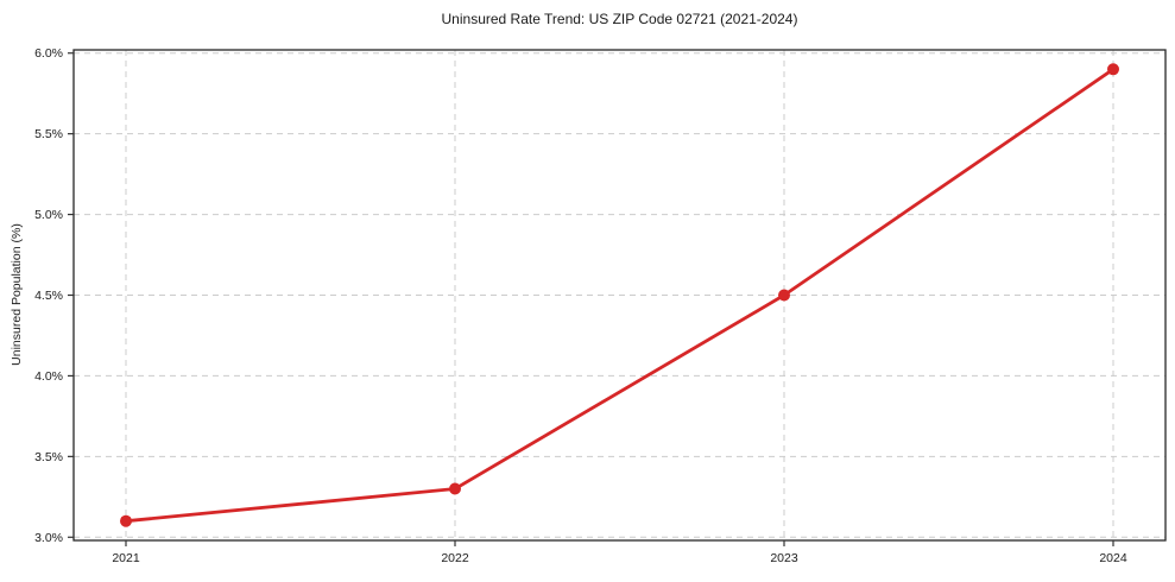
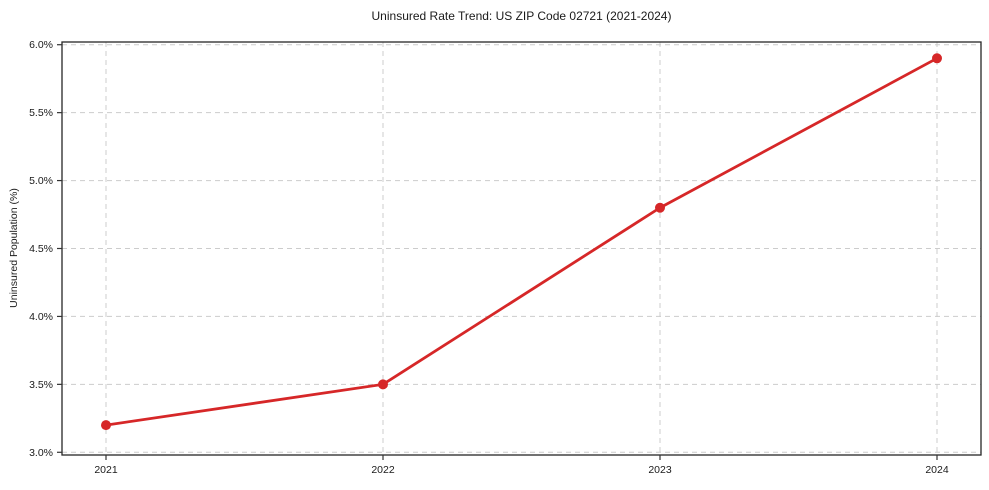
2021: 3.1% -> 3.2%
2022: 3.3% -> 3.5%
2023: 4.5% -> 4.8%
